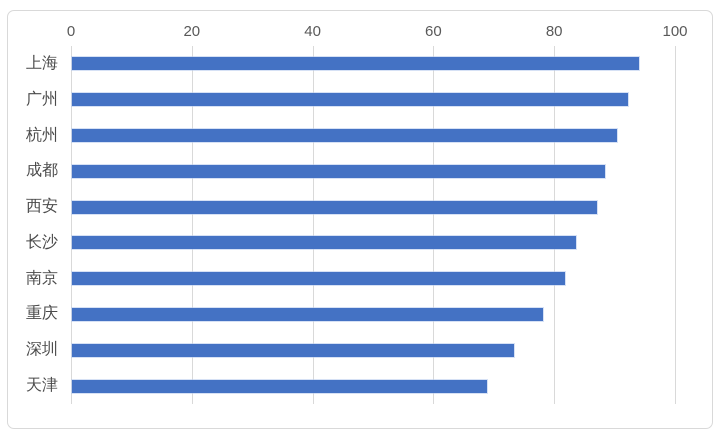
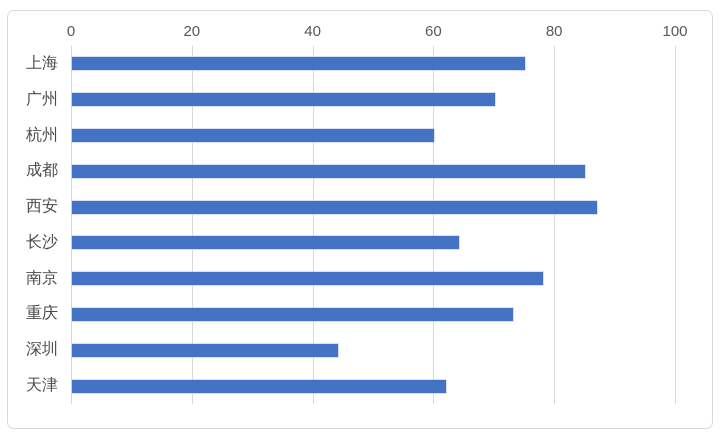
上海: 94 -> 75
广州: 92 -> 70
杭州: 90 -> 60
成都: 88 -> 85
长沙: 83 -> 64
南京: 82 -> 78
重庆: 78 -> 73
深圳: 73 -> 44
天津: 69 -> 62
